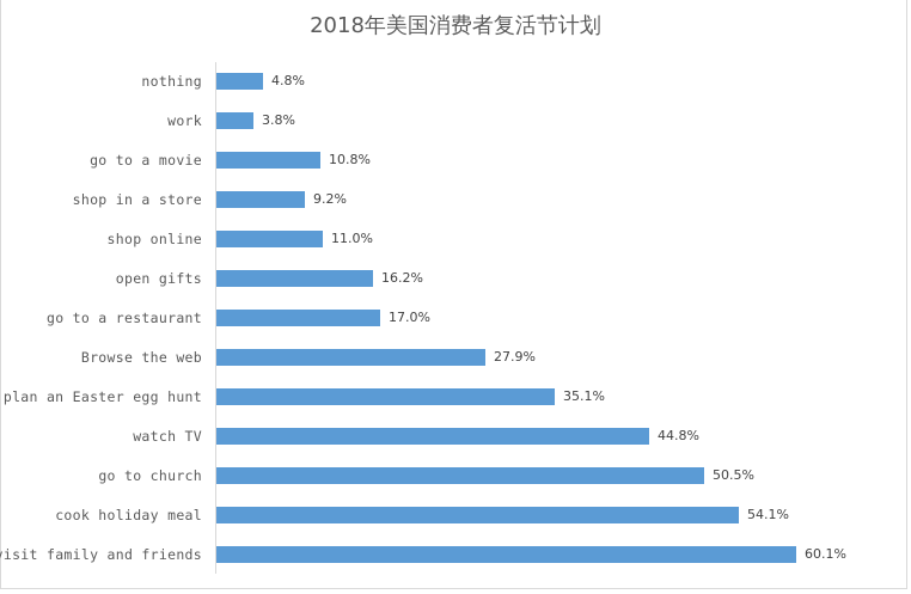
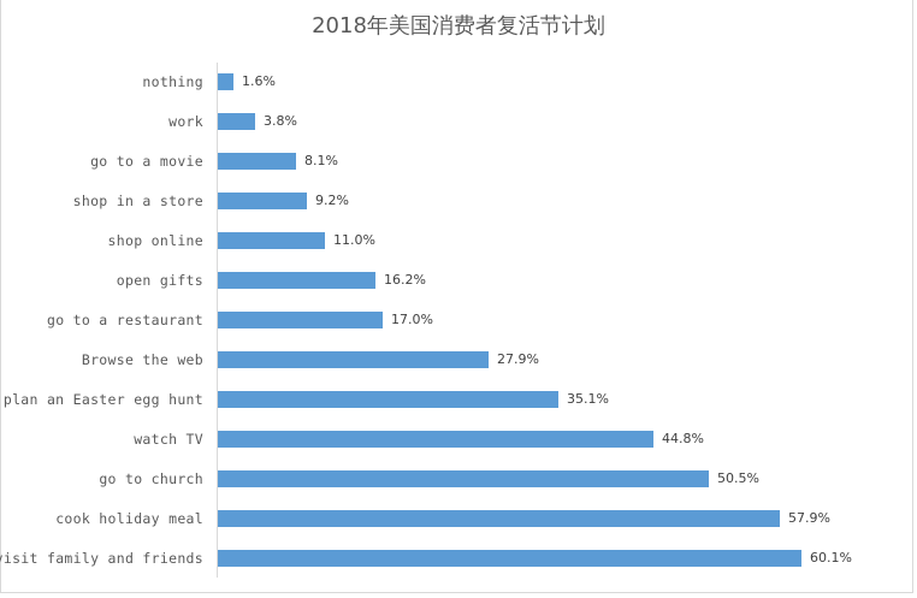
nothing: 4.8% -> 1.6%
go to a movie: 10.8% -> 8.1%
cook holiday meal: 54.1% -> 57.9%
